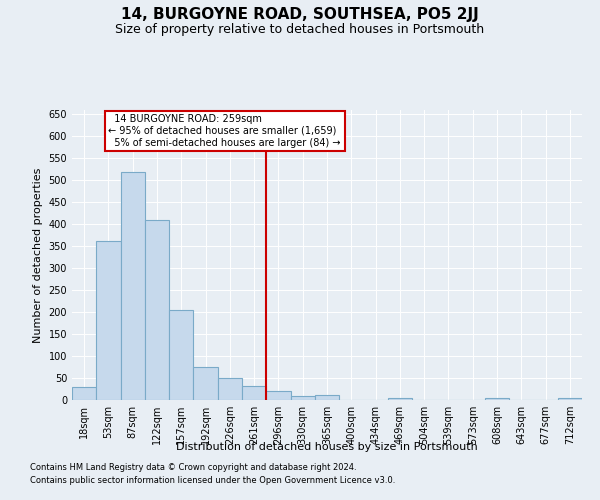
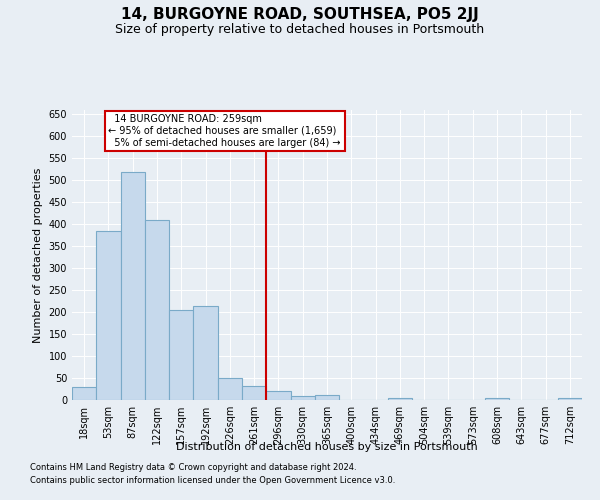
53sqm: 362 -> 385
192sqm: 75 -> 215
